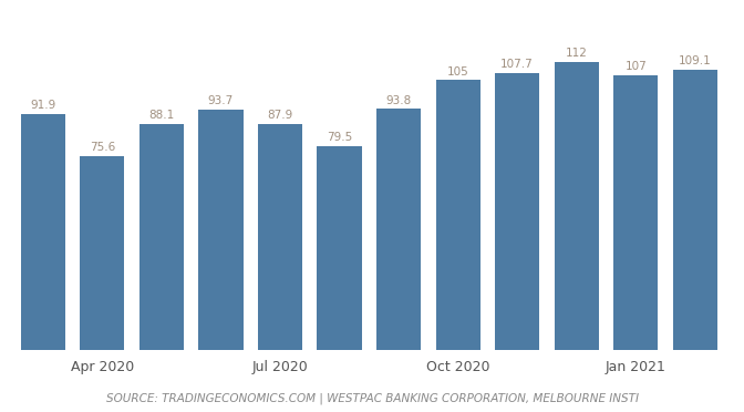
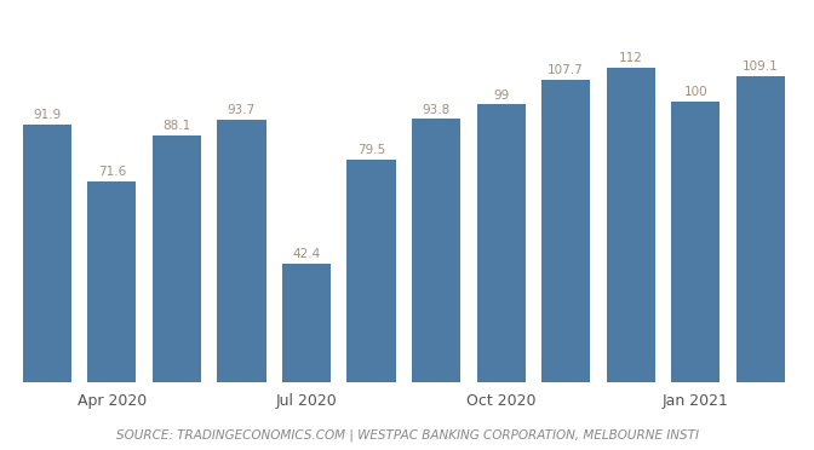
Apr 2020: 75.6 -> 71.6
Jul 2020: 87.9 -> 42.4
Oct 2020: 105 -> 99
Jan 2021: 107 -> 100
